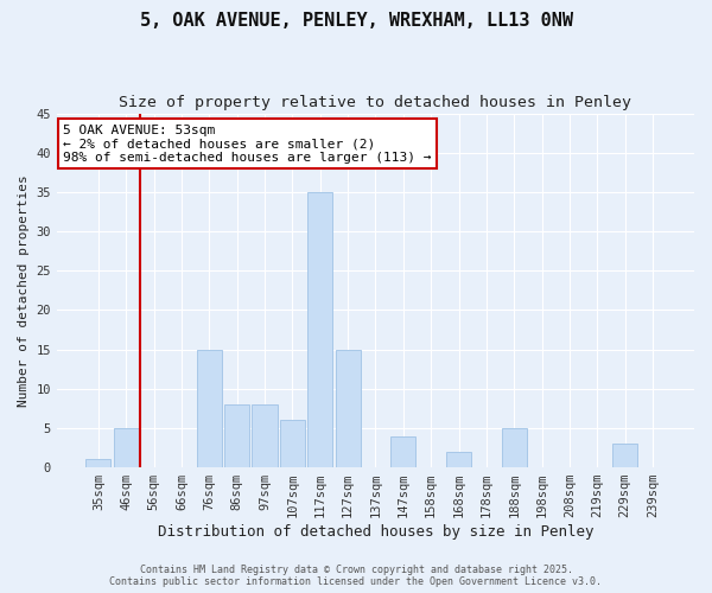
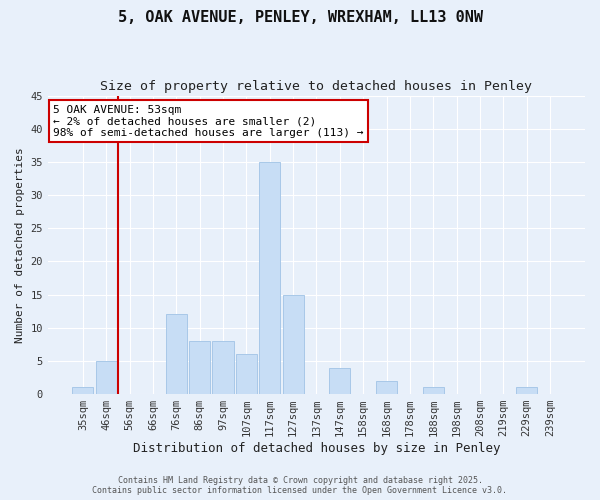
76sqm: 15 -> 12
188sqm: 5 -> 1
229sqm: 3 -> 1
